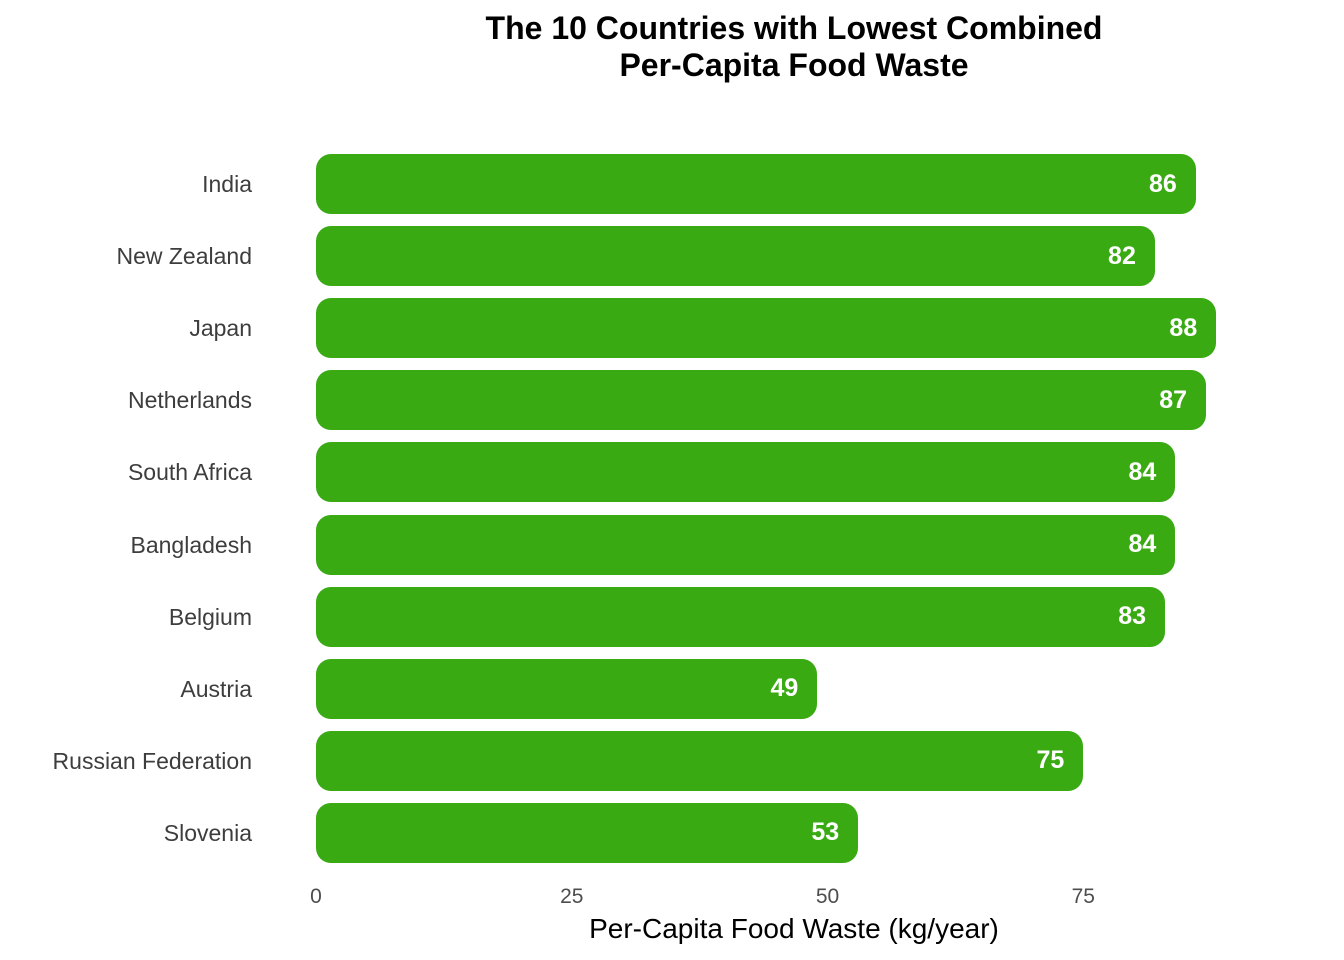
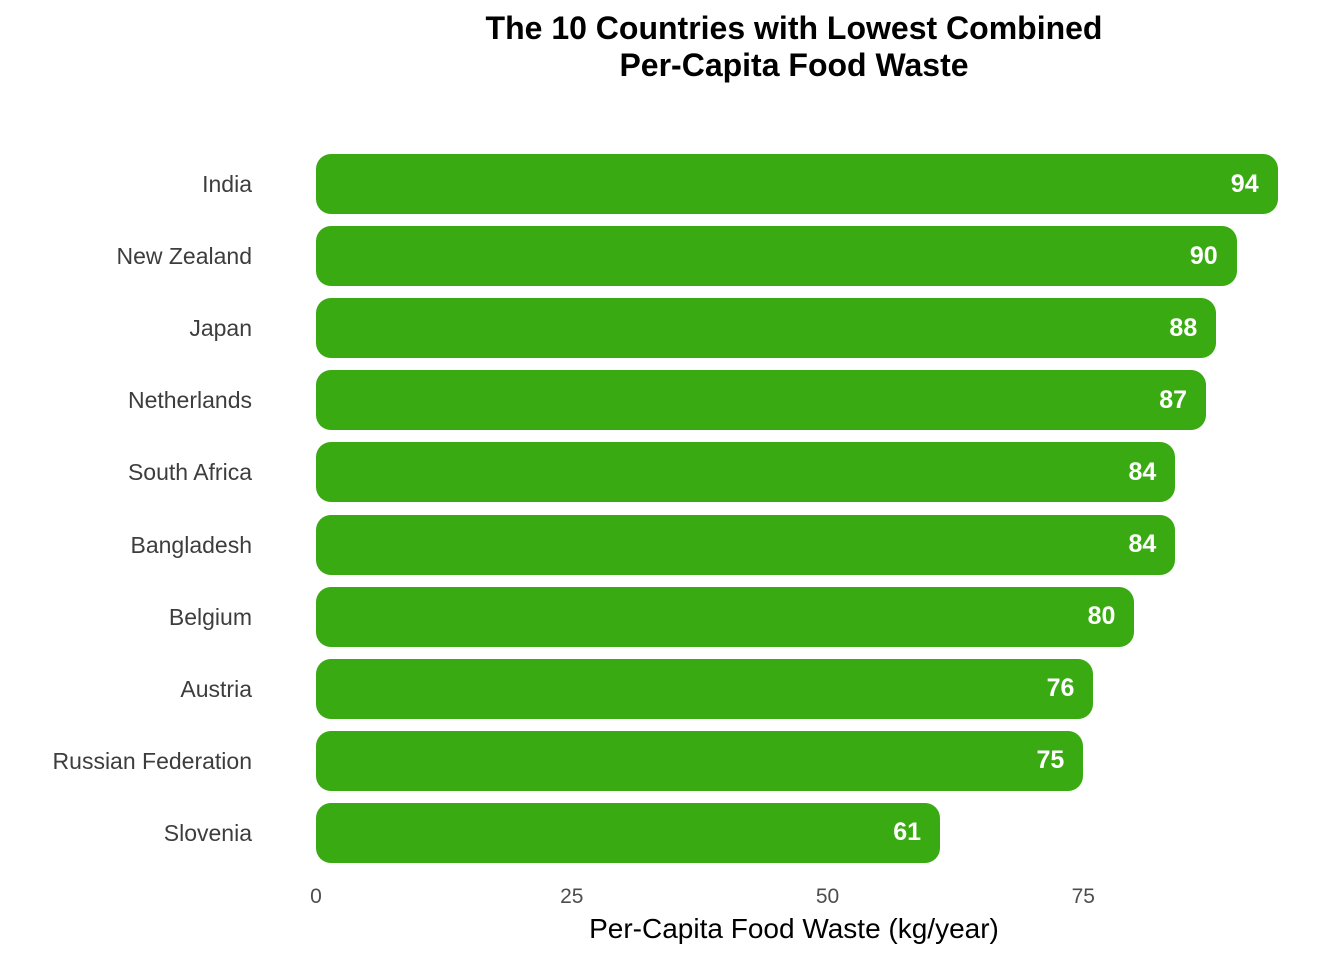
India: 86 -> 94
New Zealand: 82 -> 90
Belgium: 83 -> 80
Austria: 49 -> 76
Slovenia: 53 -> 61
